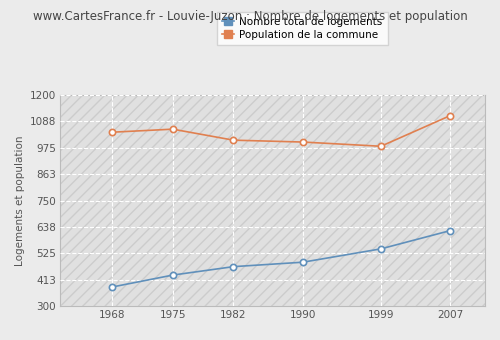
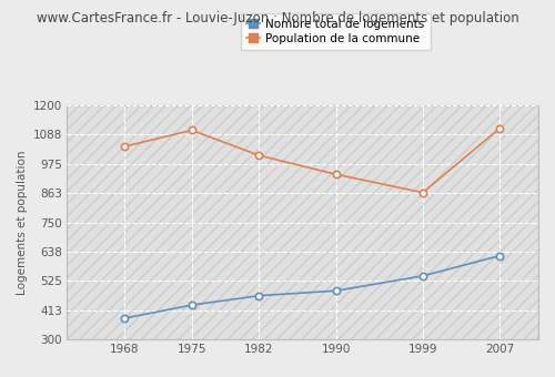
Population de la commune/1975: 1055 -> 1105
Population de la commune/1990: 1000 -> 935
Population de la commune/1999: 982 -> 865
